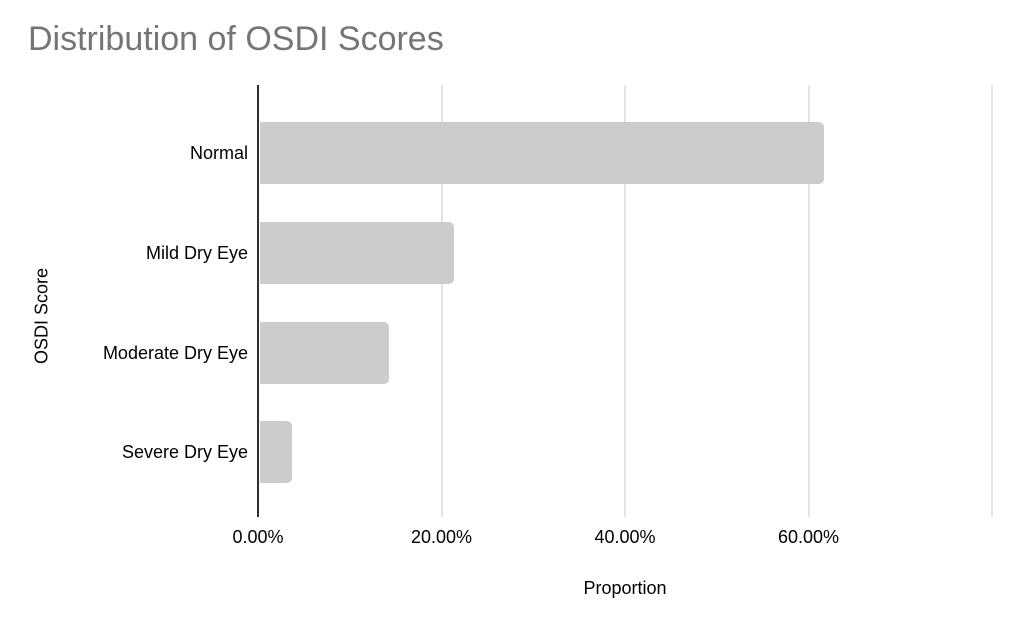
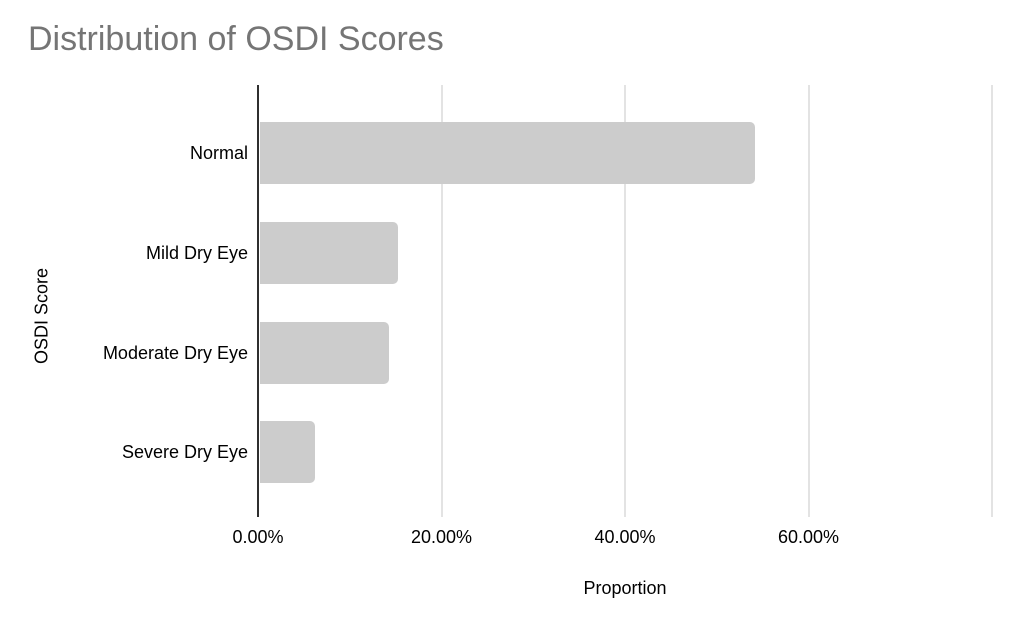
Normal: 62% -> 54%
Mild Dry Eye: 21% -> 15%
Severe Dry Eye: 4% -> 6%
